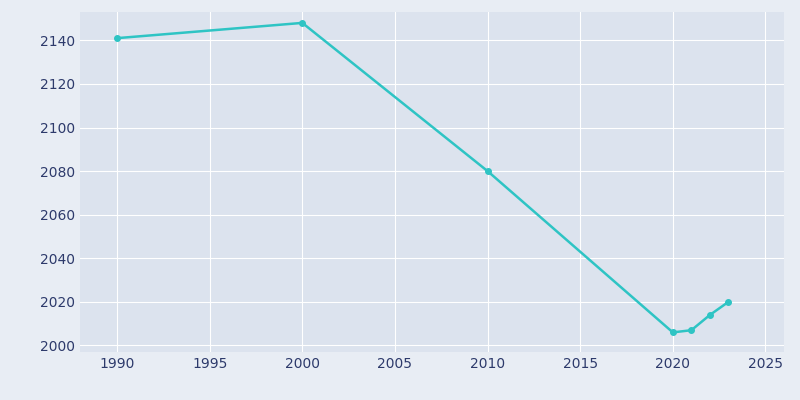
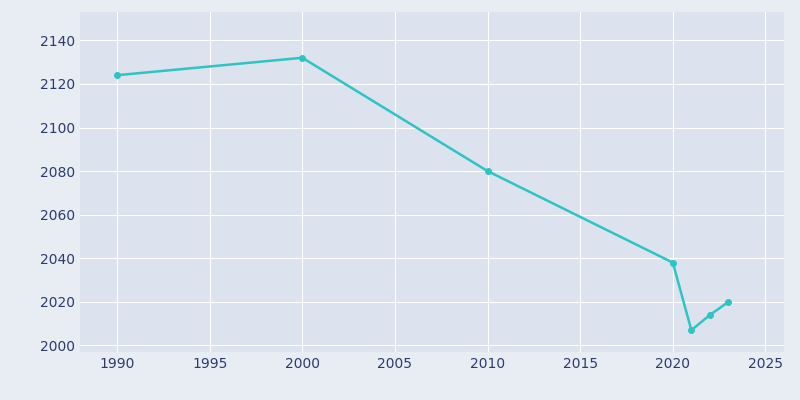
1990: 2141 -> 2124
2000: 2148 -> 2132
2020: 2006 -> 2038
